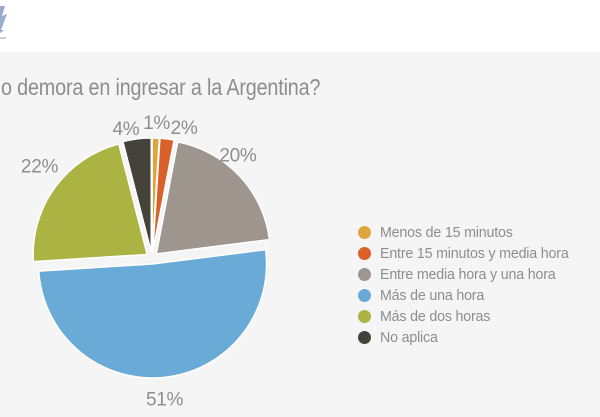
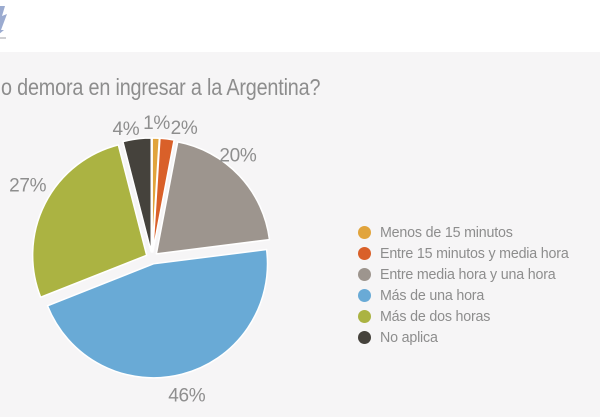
Más de una hora: 51% -> 46%
Más de dos horas: 22% -> 27%
